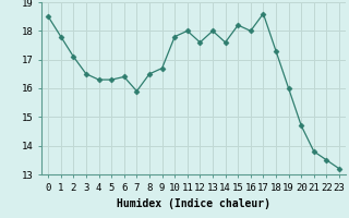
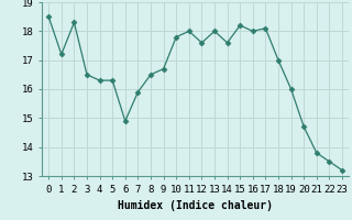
1: 17.8 -> 17.2
2: 17.1 -> 18.3
6: 16.4 -> 14.9
17: 18.6 -> 18.1
18: 17.3 -> 17.0
